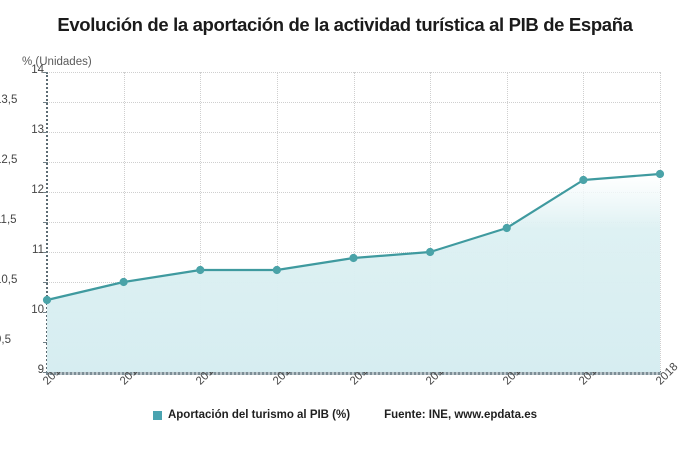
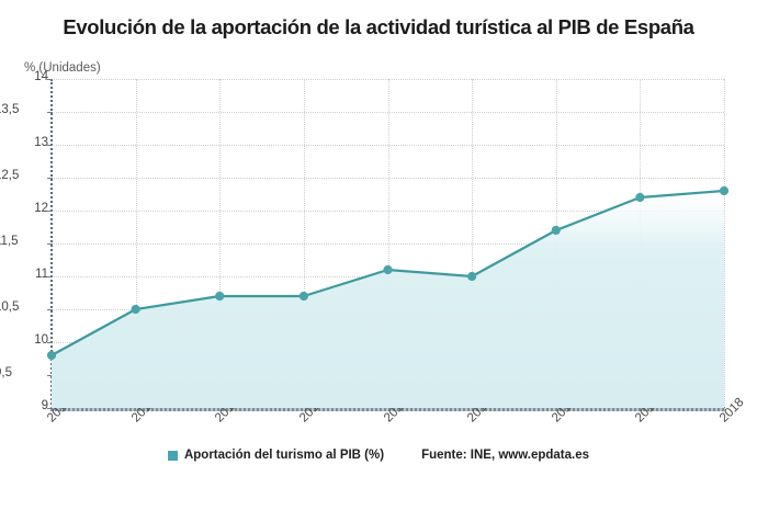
2010: 10.2 -> 9.8
2014: 10.9 -> 11.1
2016: 11.4 -> 11.7
